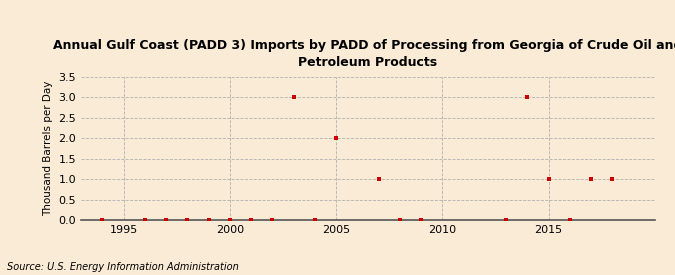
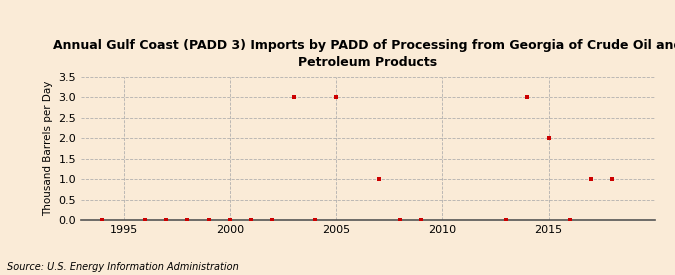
2005: 2 -> 3
2015: 1 -> 2
